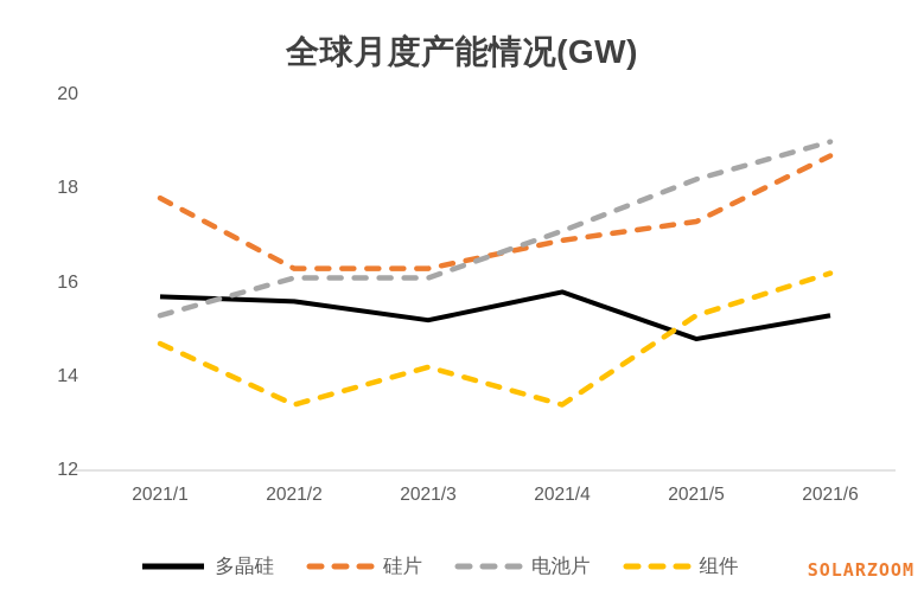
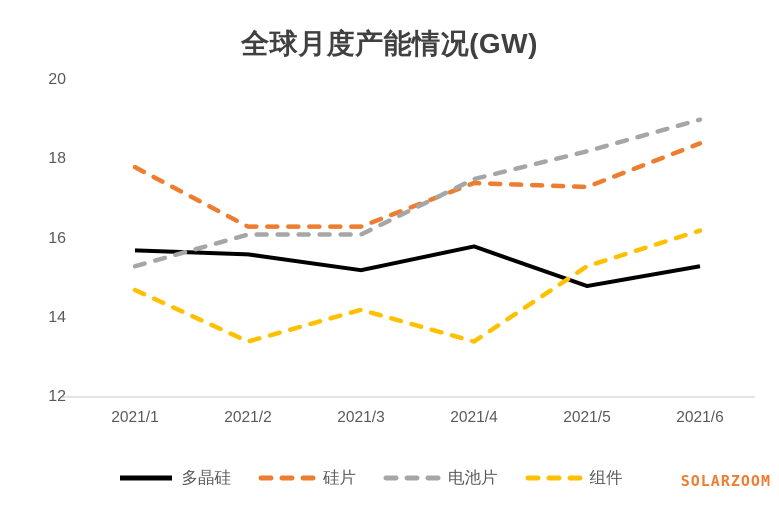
硅片/2021/4: 16.9 -> 17.4
电池片/2021/4: 17.1 -> 17.5
硅片/2021/6: 18.7 -> 18.4
